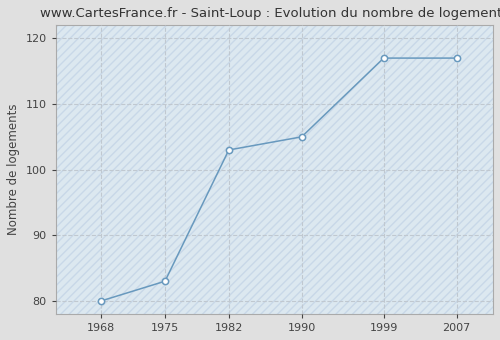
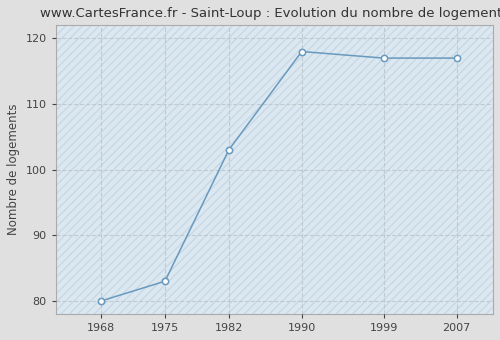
1990: 105 -> 118
